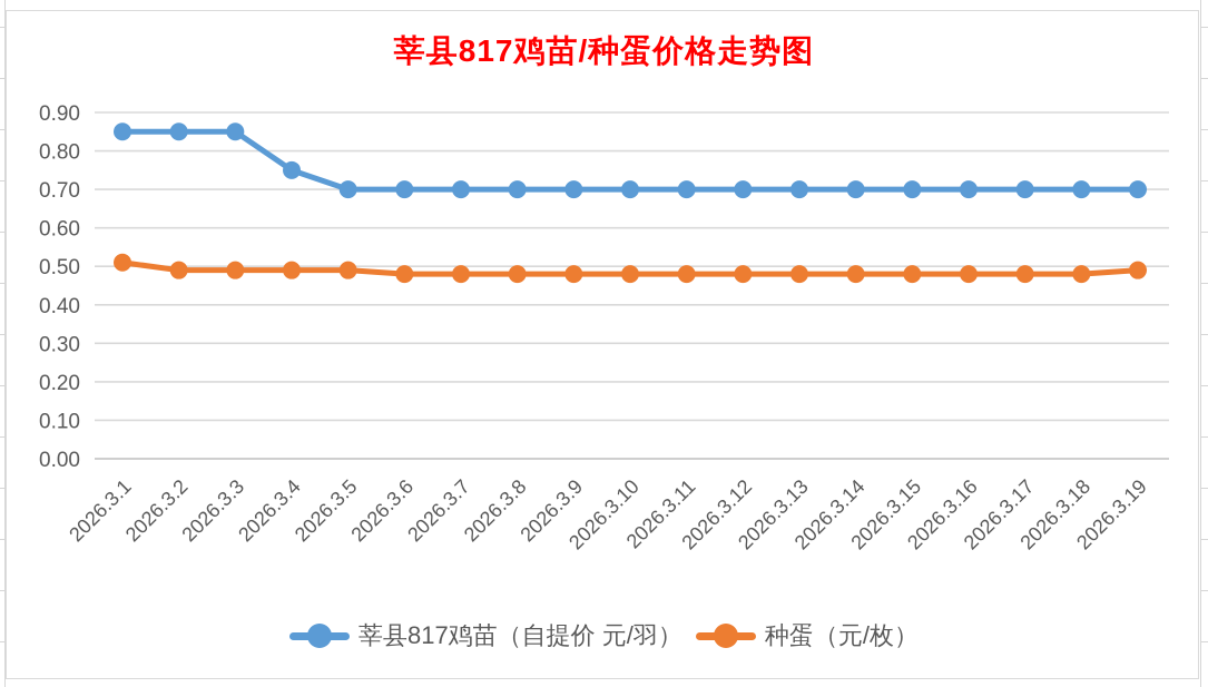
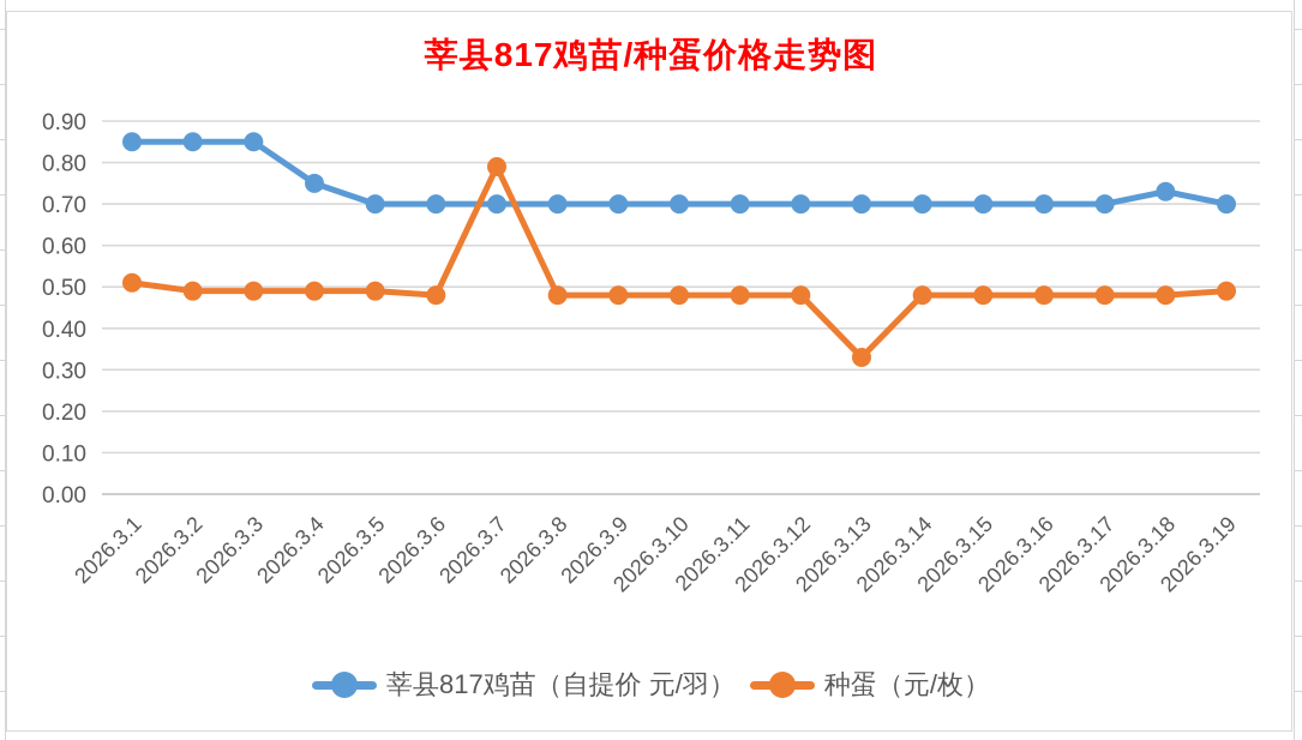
种蛋（元/枚）/2026.3.7: 0.48 -> 0.79
种蛋（元/枚）/2026.3.13: 0.48 -> 0.33
莘县817鸡苗（自提价 元/羽）/2026.3.18: 0.70 -> 0.73
